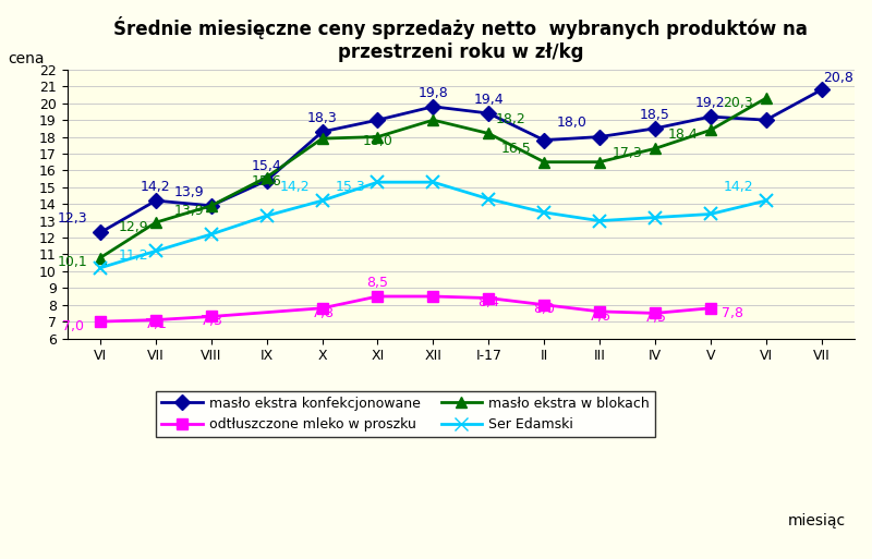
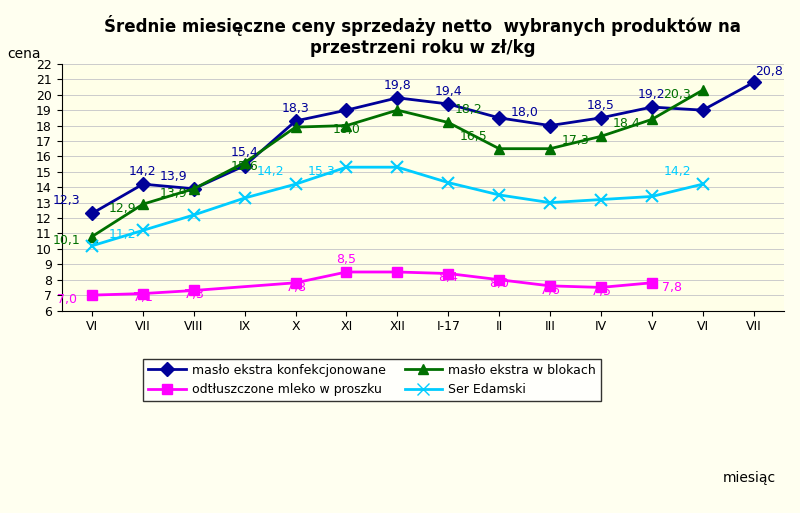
masło ekstra konfekcjonowane/II: 17.8 -> 18.5
